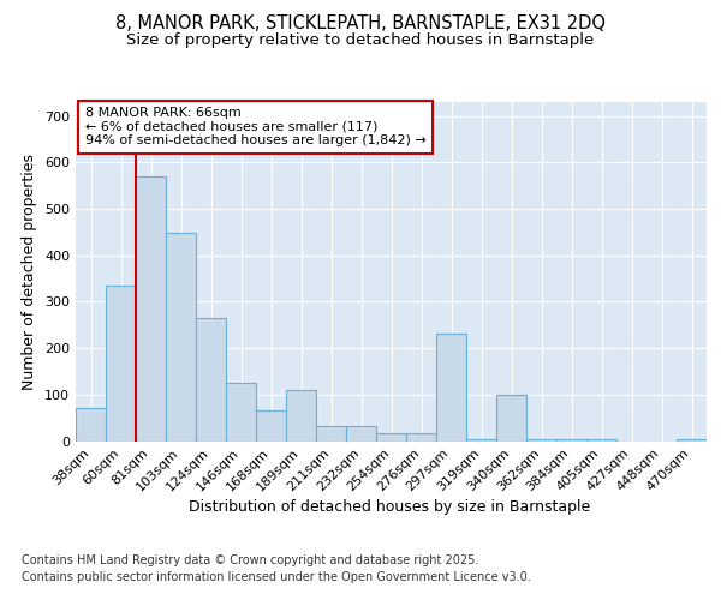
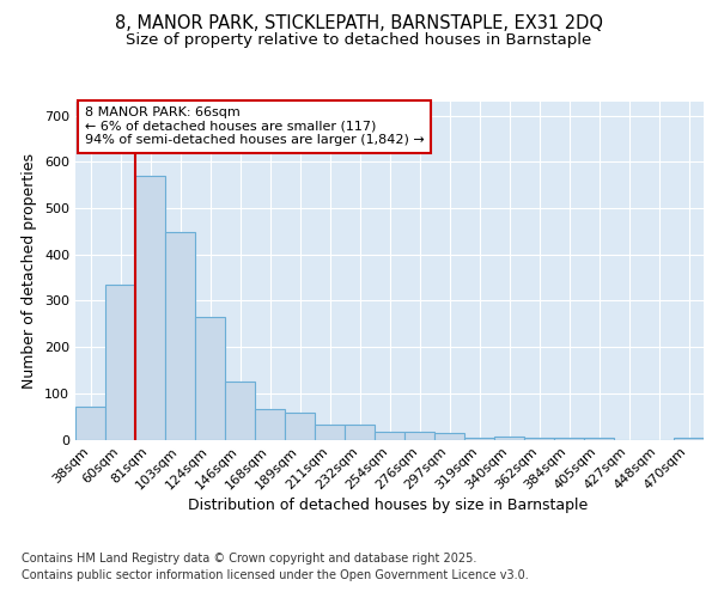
189sqm: 110 -> 58
297sqm: 230 -> 14
340sqm: 100 -> 7
